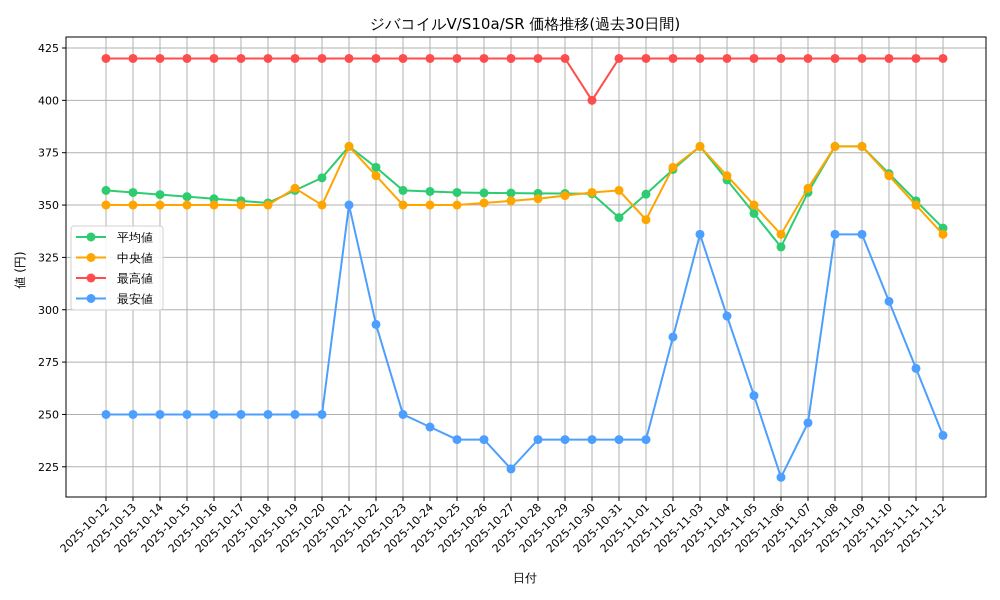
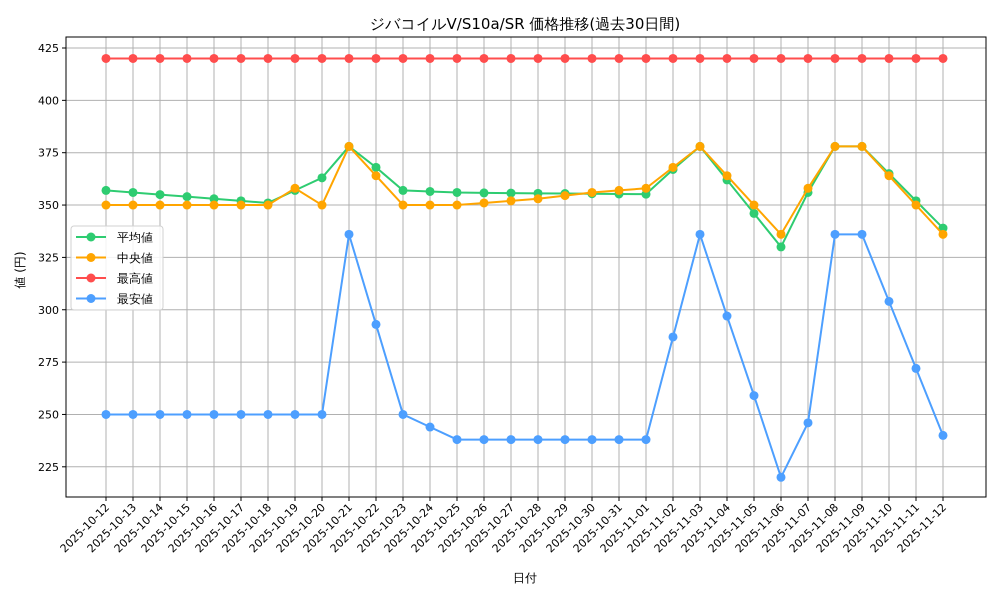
最安値/2025-10-21: 350 -> 336
最安値/2025-10-27: 224 -> 238
最高値/2025-10-30: 400 -> 420
平均値/2025-10-31: 344 -> 355
中央値/2025-11-01: 343 -> 358
